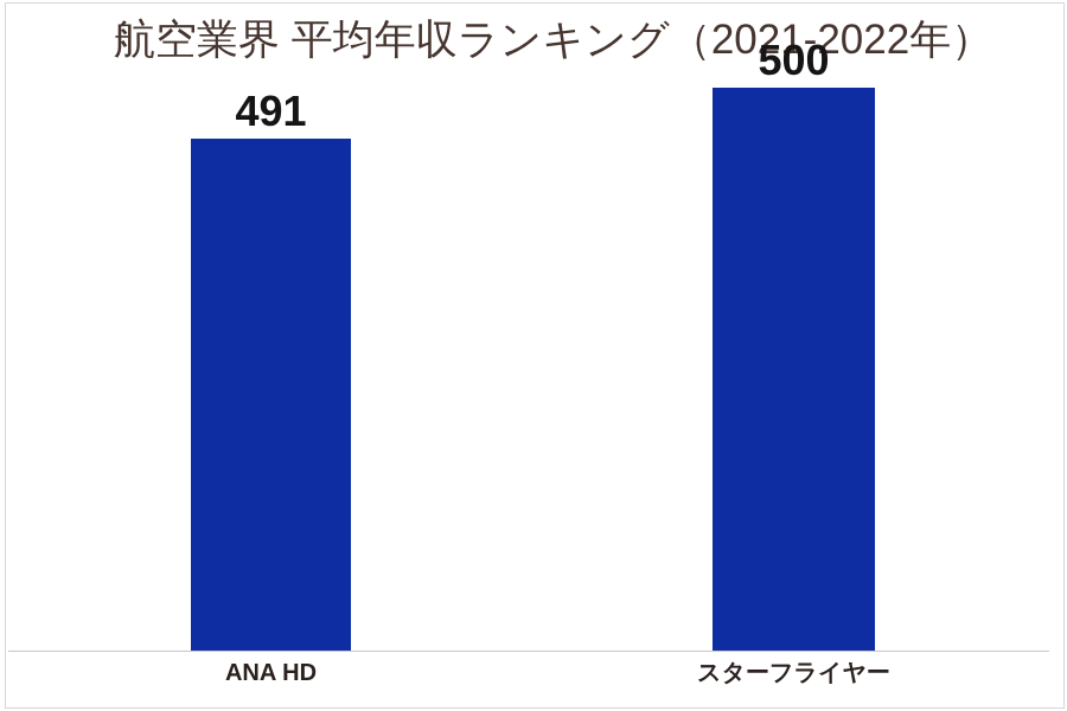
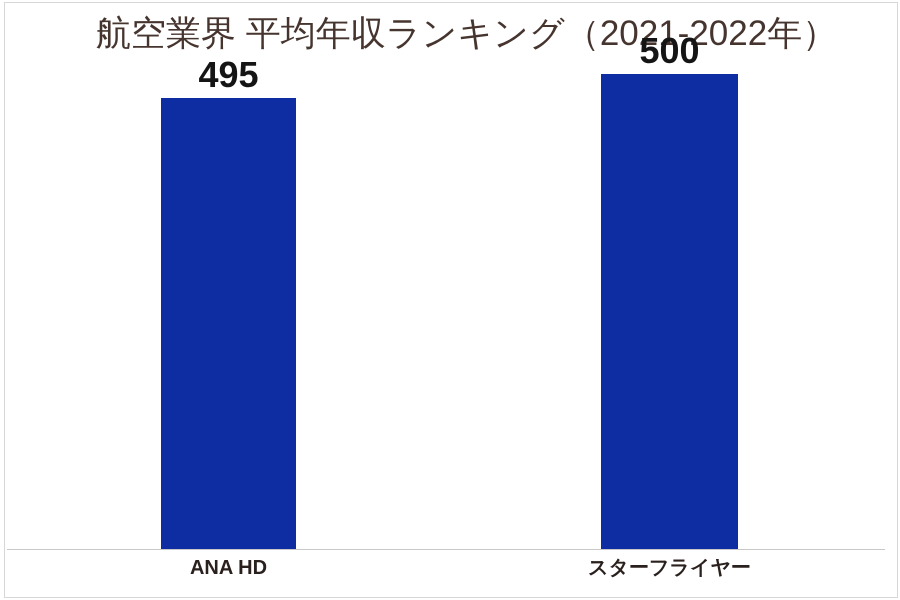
ANA HD: 491 -> 495
